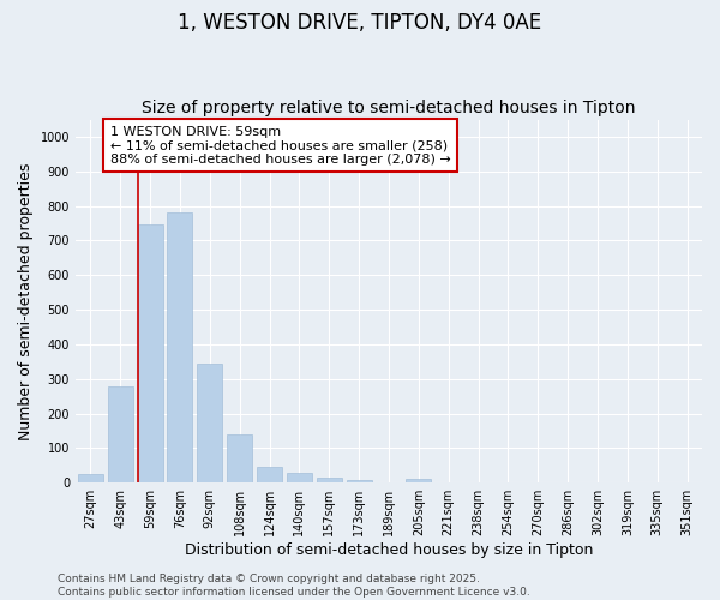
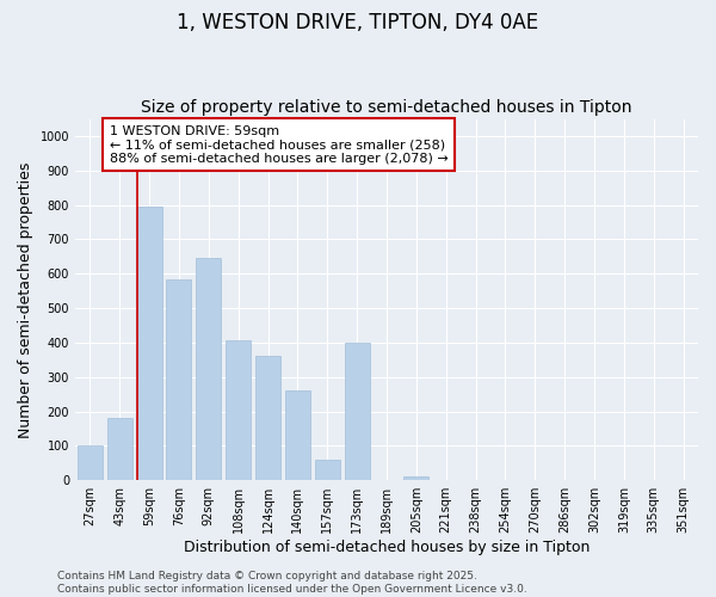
27sqm: 25 -> 100
43sqm: 278 -> 180
59sqm: 745 -> 795
76sqm: 783 -> 585
92sqm: 345 -> 645
108sqm: 140 -> 405
124sqm: 47 -> 360
140sqm: 27 -> 260
157sqm: 14 -> 60
173sqm: 9 -> 400
